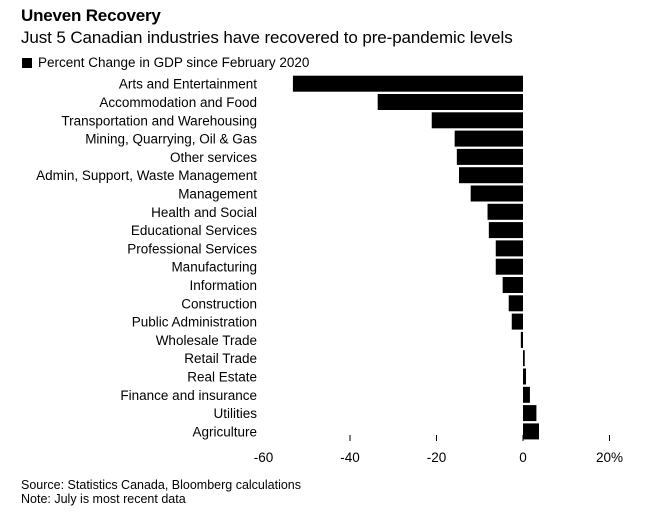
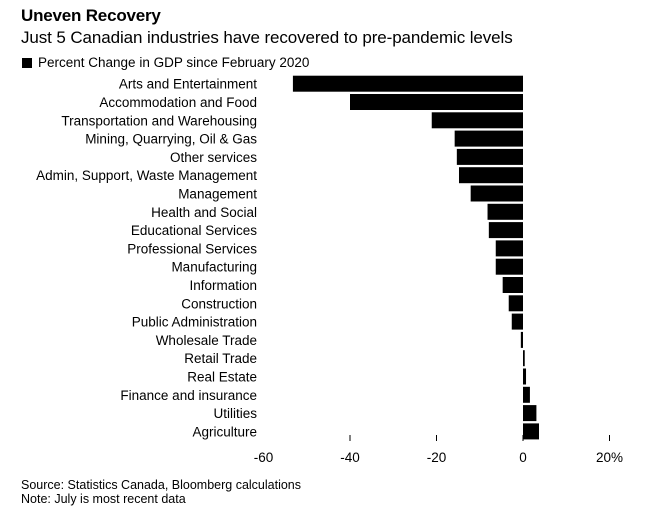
Accommodation and Food: -34% -> -40%
